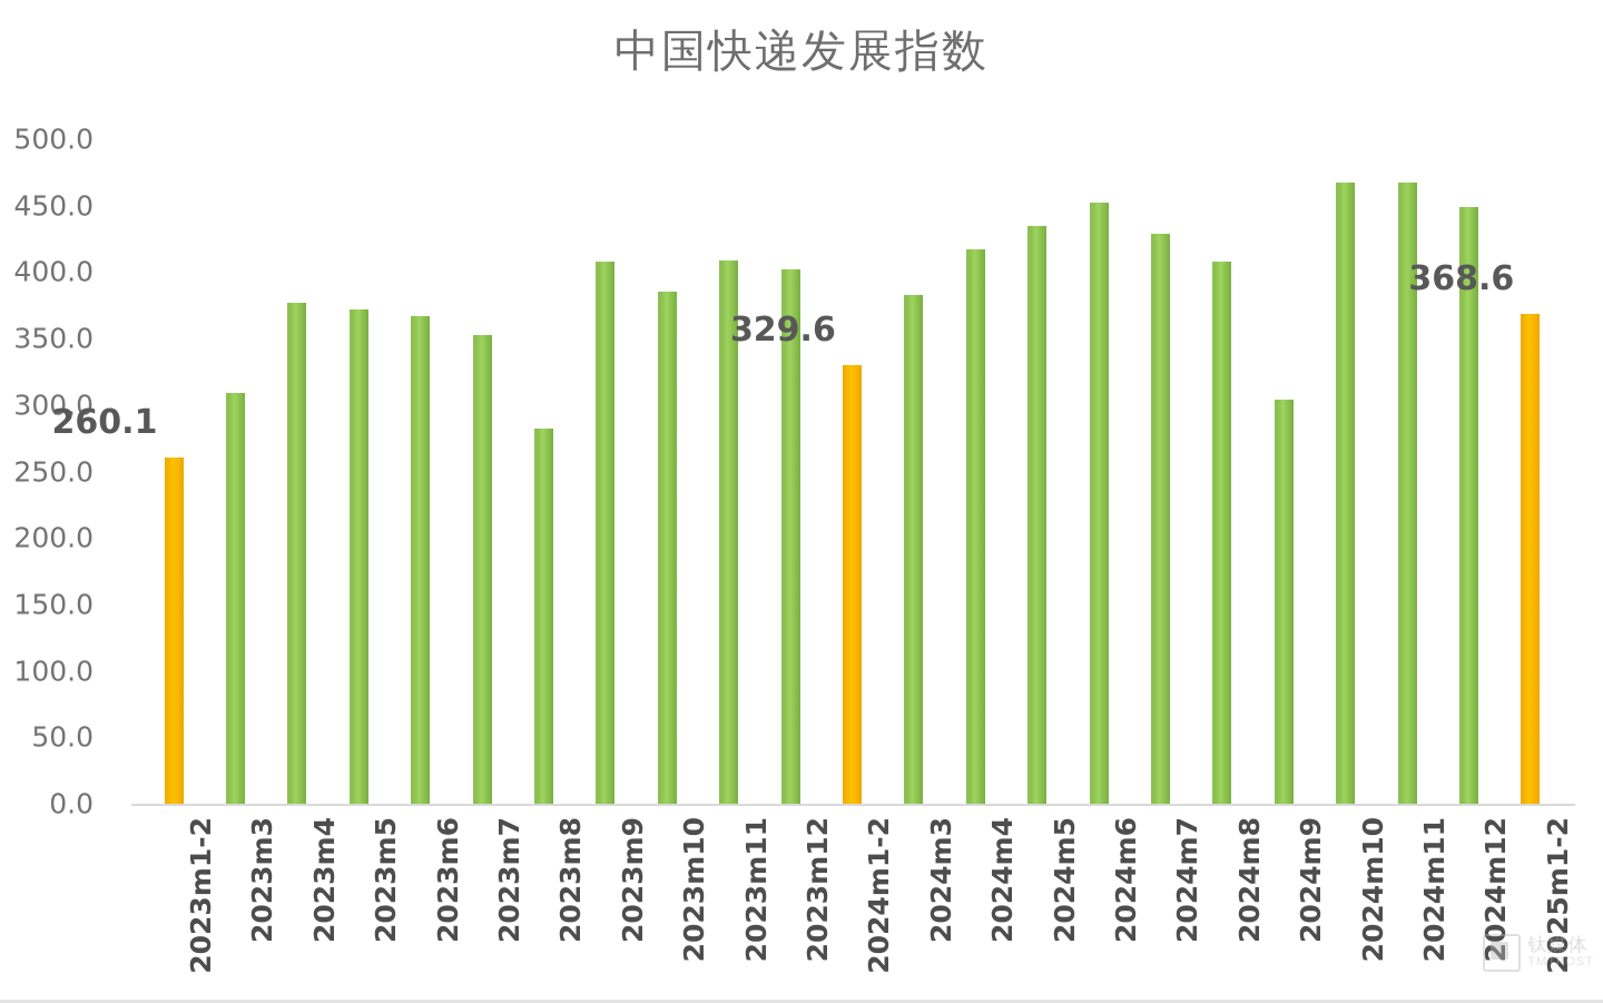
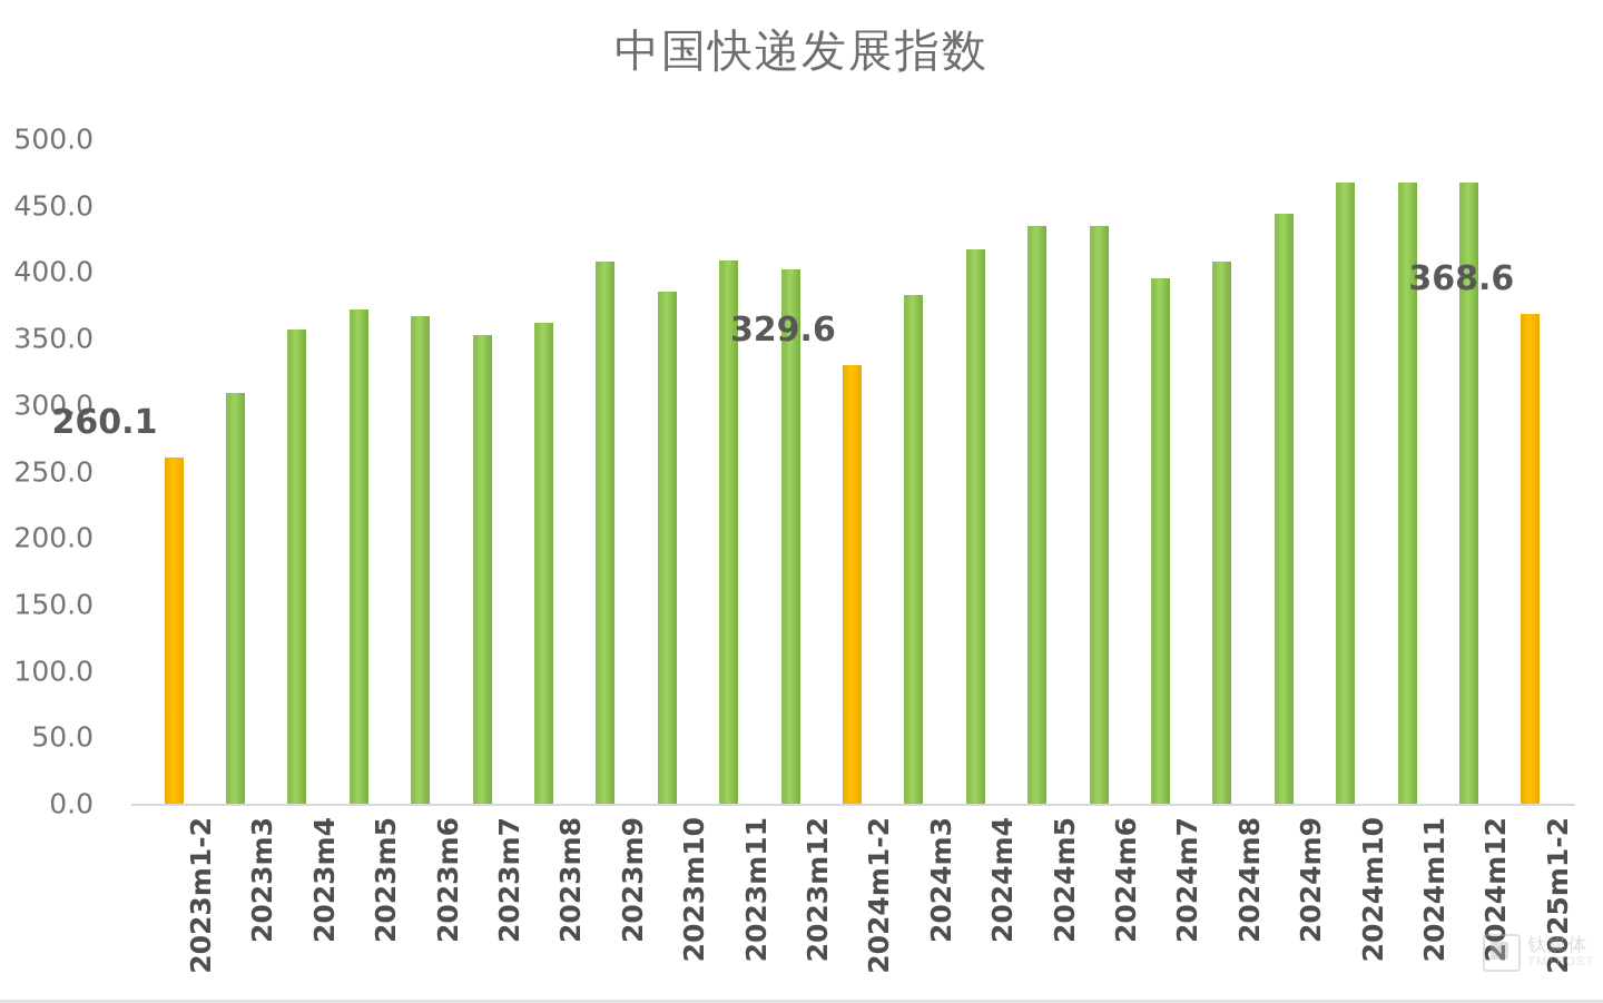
2023m4: 377 -> 357
2023m8: 282 -> 362
2024m6: 452 -> 435
2024m7: 429 -> 395
2024m9: 304 -> 444
2024m12: 449 -> 467
